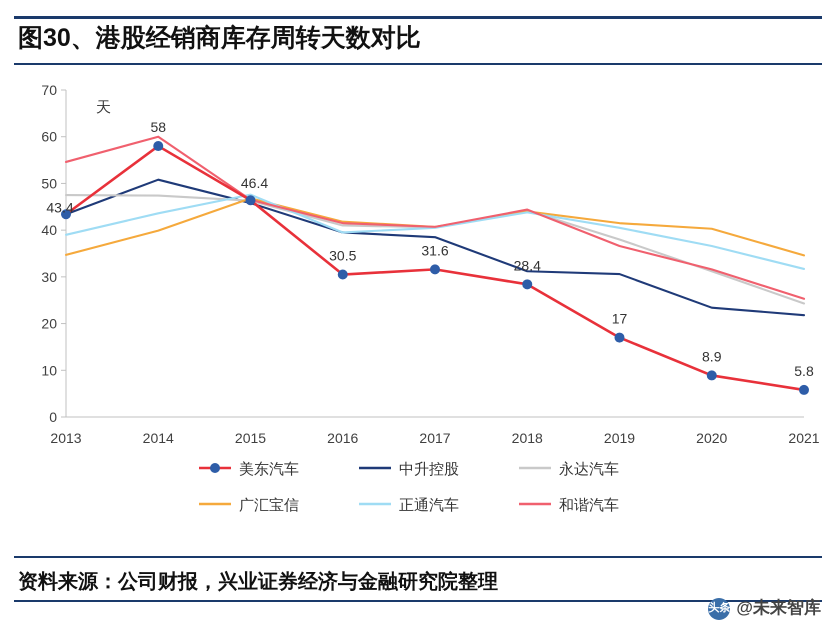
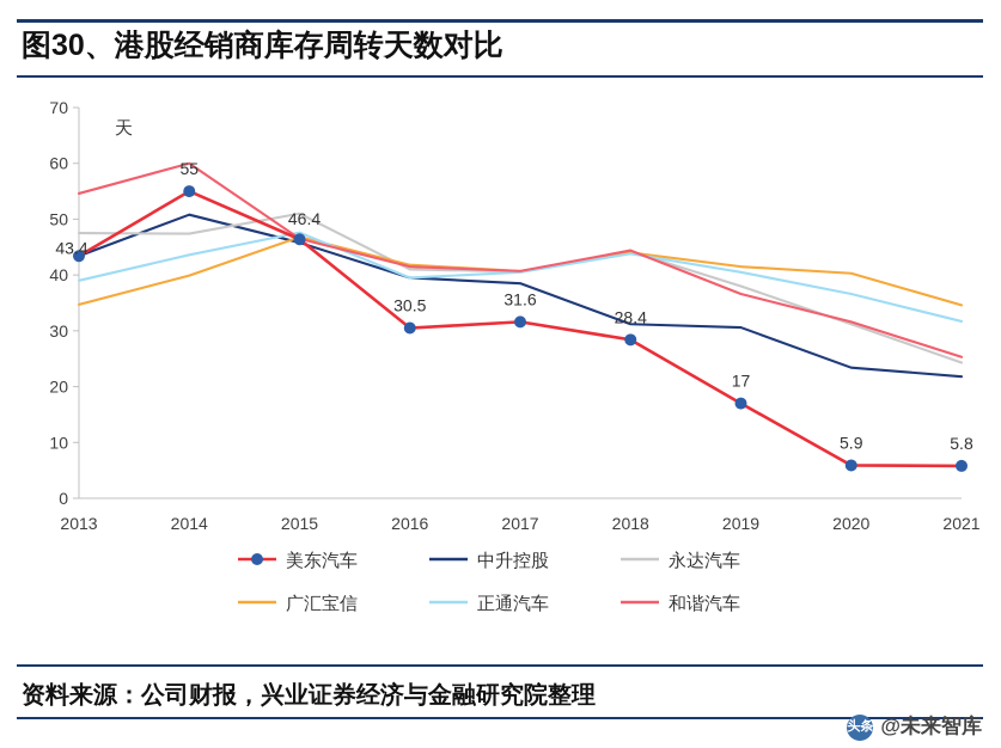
美东汽车/2014: 58 -> 55
永达汽车/2015: 46 -> 51
美东汽车/2020: 8.9 -> 5.9
